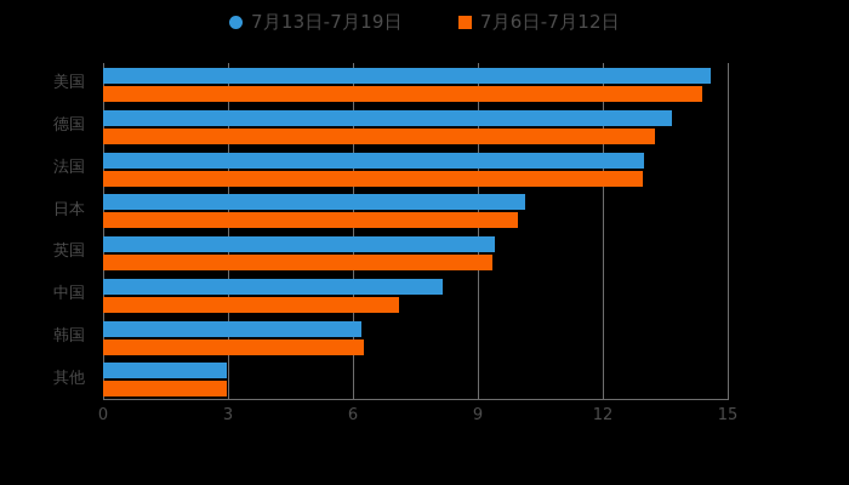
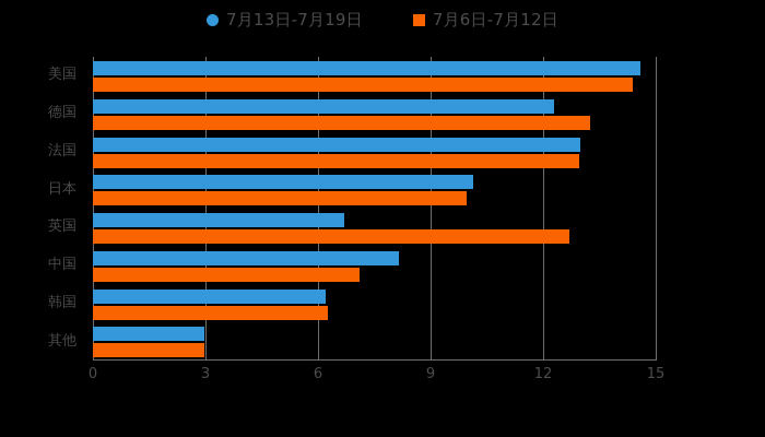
7月13日-7月19日/德国: 13.7 -> 12.3
7月13日-7月19日/英国: 9.4 -> 6.7
7月6日-7月12日/英国: 9.3 -> 12.7
